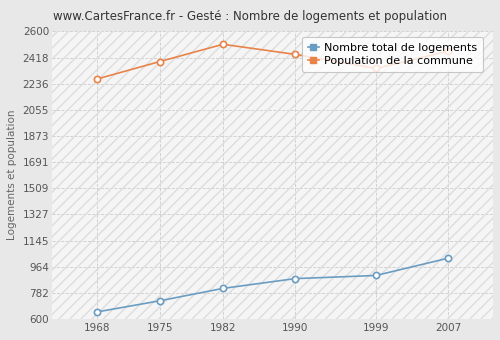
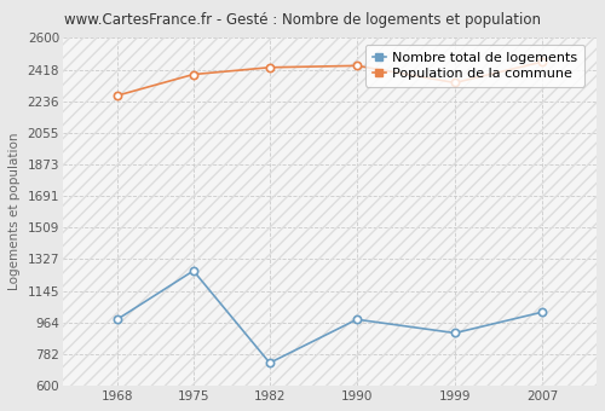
Nombre total de logements/1968: 650 -> 980
Nombre total de logements/1975: 730 -> 1260
Nombre total de logements/1982: 810 -> 730
Population de la commune/1982: 2510 -> 2430
Nombre total de logements/1990: 880 -> 980
